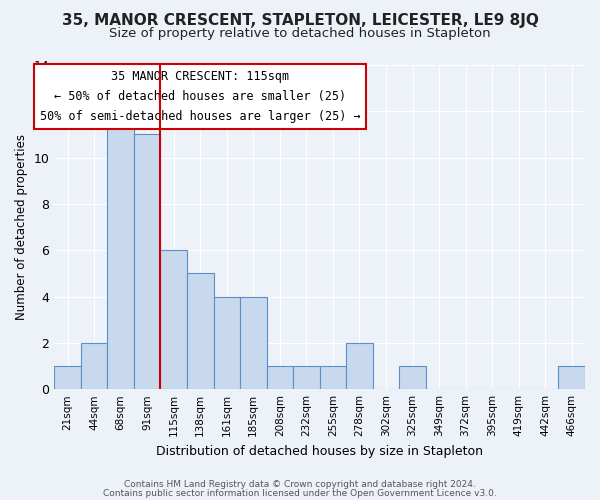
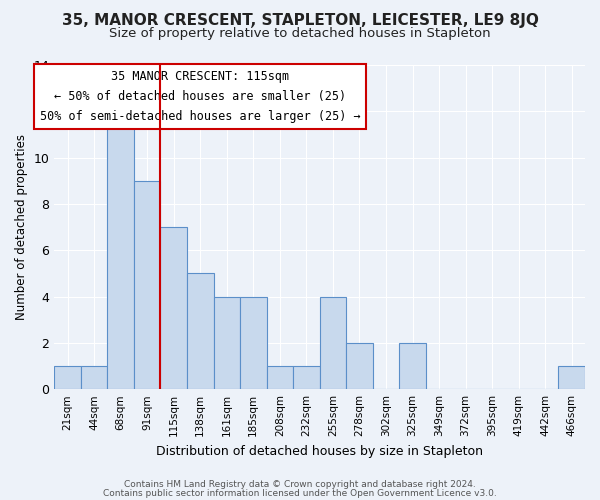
44sqm: 2 -> 1
91sqm: 11 -> 9
115sqm: 6 -> 7
255sqm: 1 -> 4
325sqm: 1 -> 2
